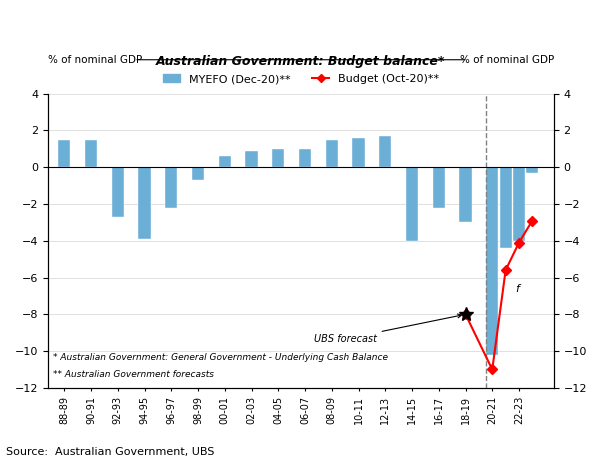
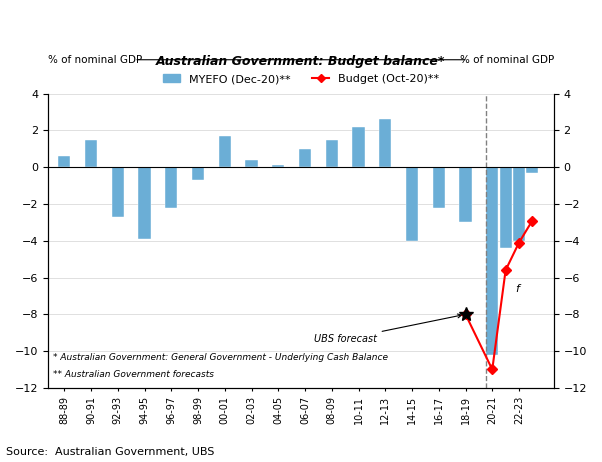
MYEFO (Dec-20)**/88-89: 1.5 -> 0.6
MYEFO (Dec-20)**/00-01: 0.6 -> 1.7
MYEFO (Dec-20)**/02-03: 0.9 -> 0.4
MYEFO (Dec-20)**/04-05: 1.0 -> 0.1
MYEFO (Dec-20)**/10-11: 1.6 -> 2.2
MYEFO (Dec-20)**/12-13: 1.7 -> 2.6
